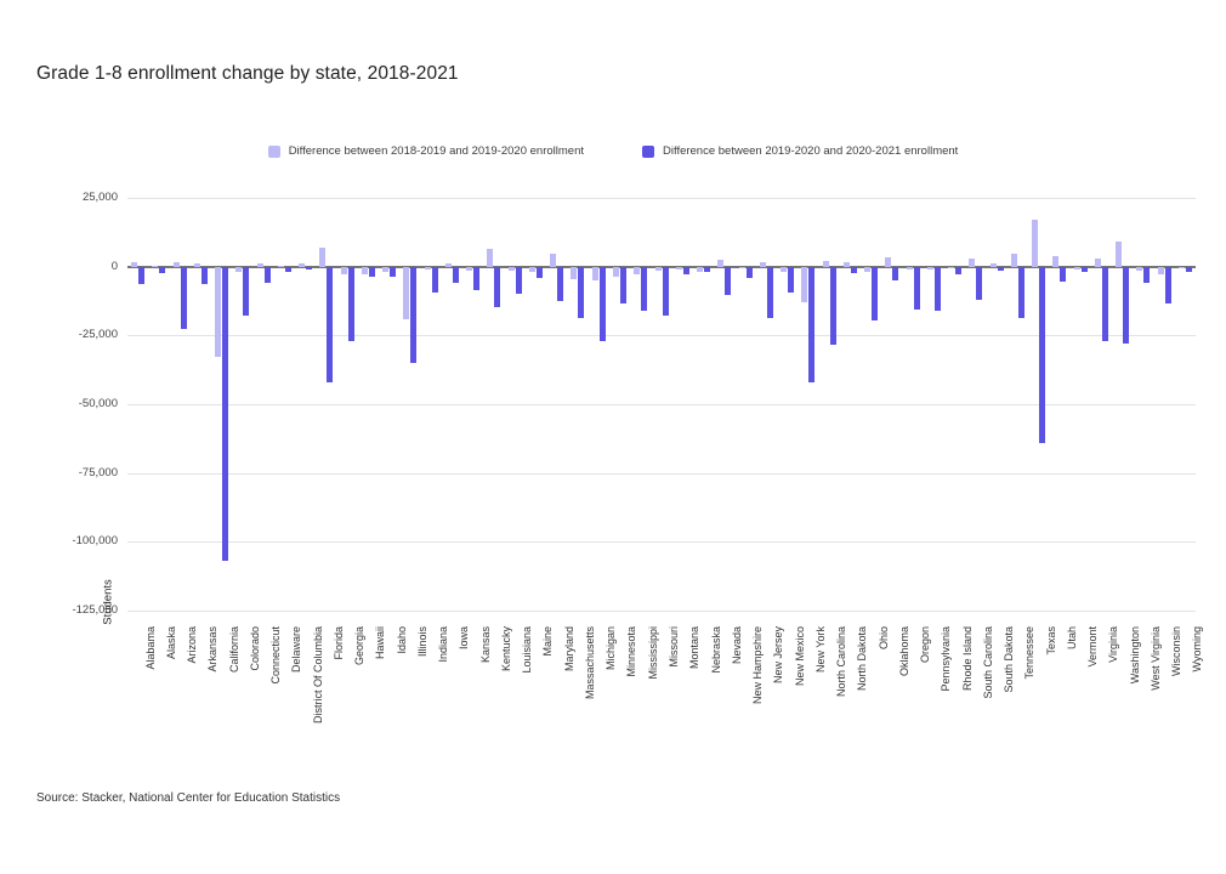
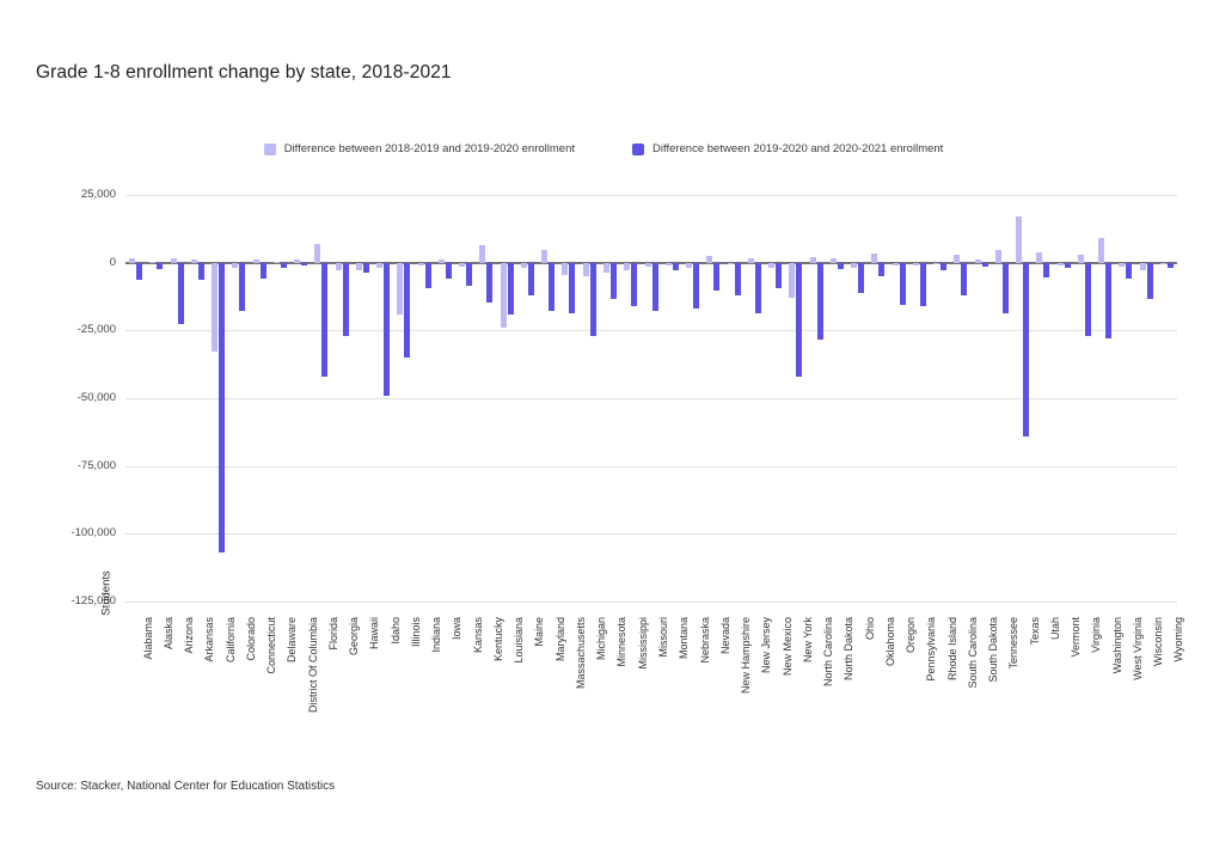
Difference between 2019-2020 and 2020-2021 enrollment/Idaho: -4000 -> -49000
Difference between 2018-2019 and 2019-2020 enrollment/Louisiana: -2000 -> -24000
Difference between 2019-2020 and 2020-2021 enrollment/Louisiana: -10000 -> -19000
Difference between 2019-2020 and 2020-2021 enrollment/Maine: -4000 -> -12000
Difference between 2019-2020 and 2020-2021 enrollment/Maryland: -12000 -> -18000
Difference between 2019-2020 and 2020-2021 enrollment/Nebraska: -2000 -> -17000
Difference between 2019-2020 and 2020-2021 enrollment/New Hampshire: -4000 -> -12000
Difference between 2019-2020 and 2020-2021 enrollment/Ohio: -20000 -> -11000
